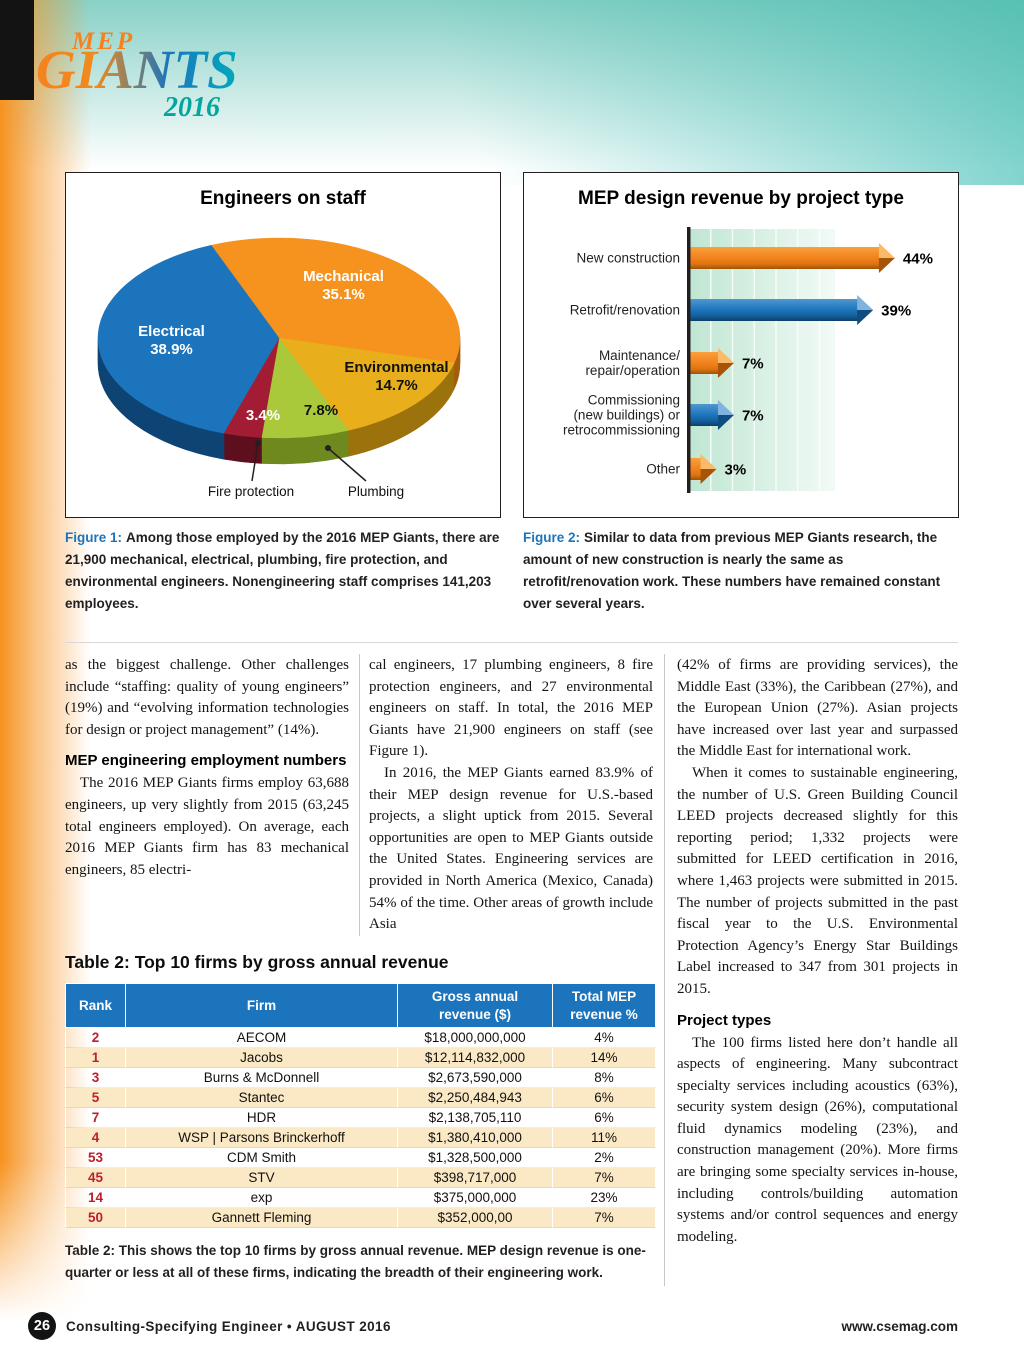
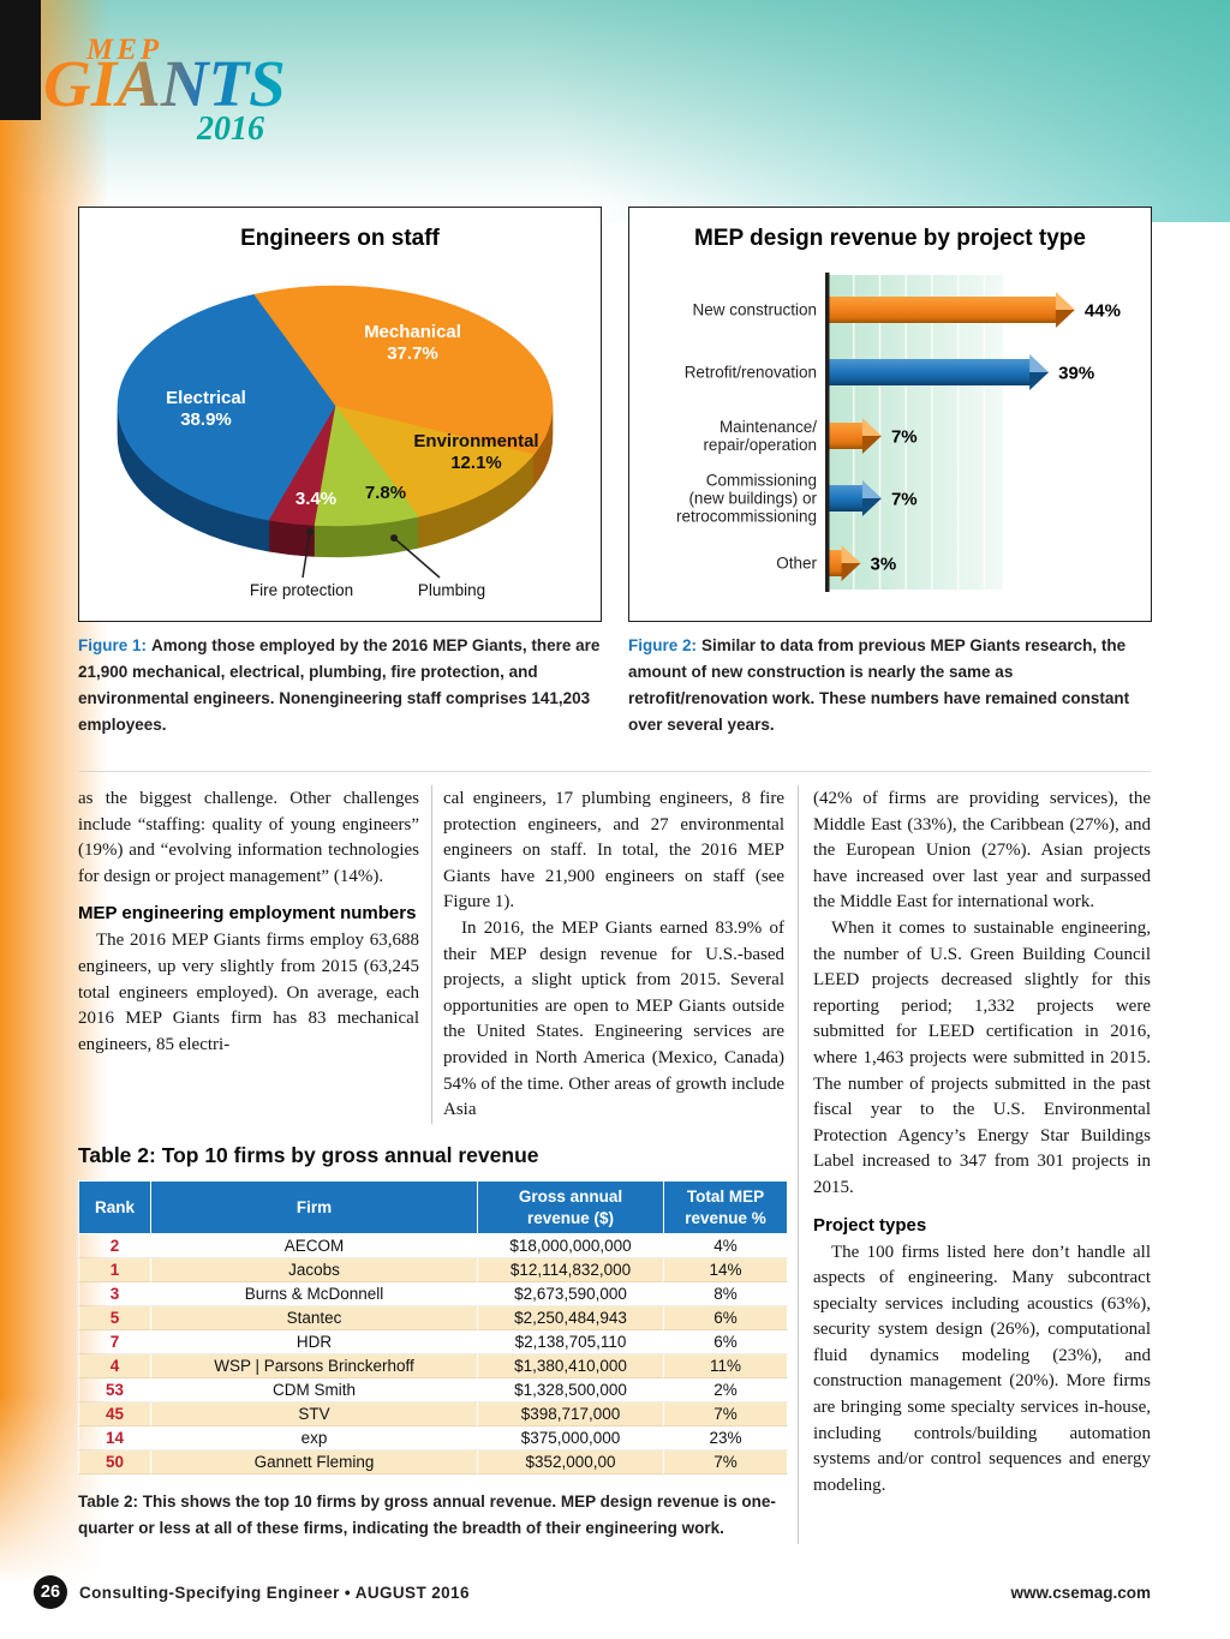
Engineers on staff/Mechanical: 35.1% -> 37.7%
Engineers on staff/Environmental: 14.7% -> 12.1%
